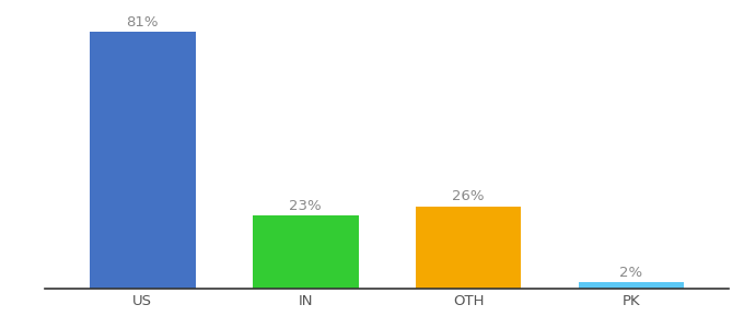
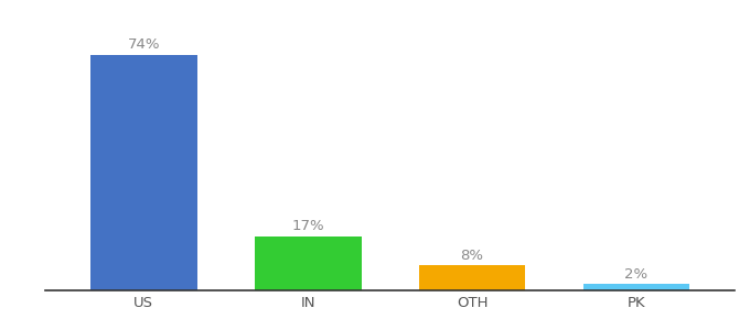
US: 81% -> 74%
IN: 23% -> 17%
OTH: 26% -> 8%
